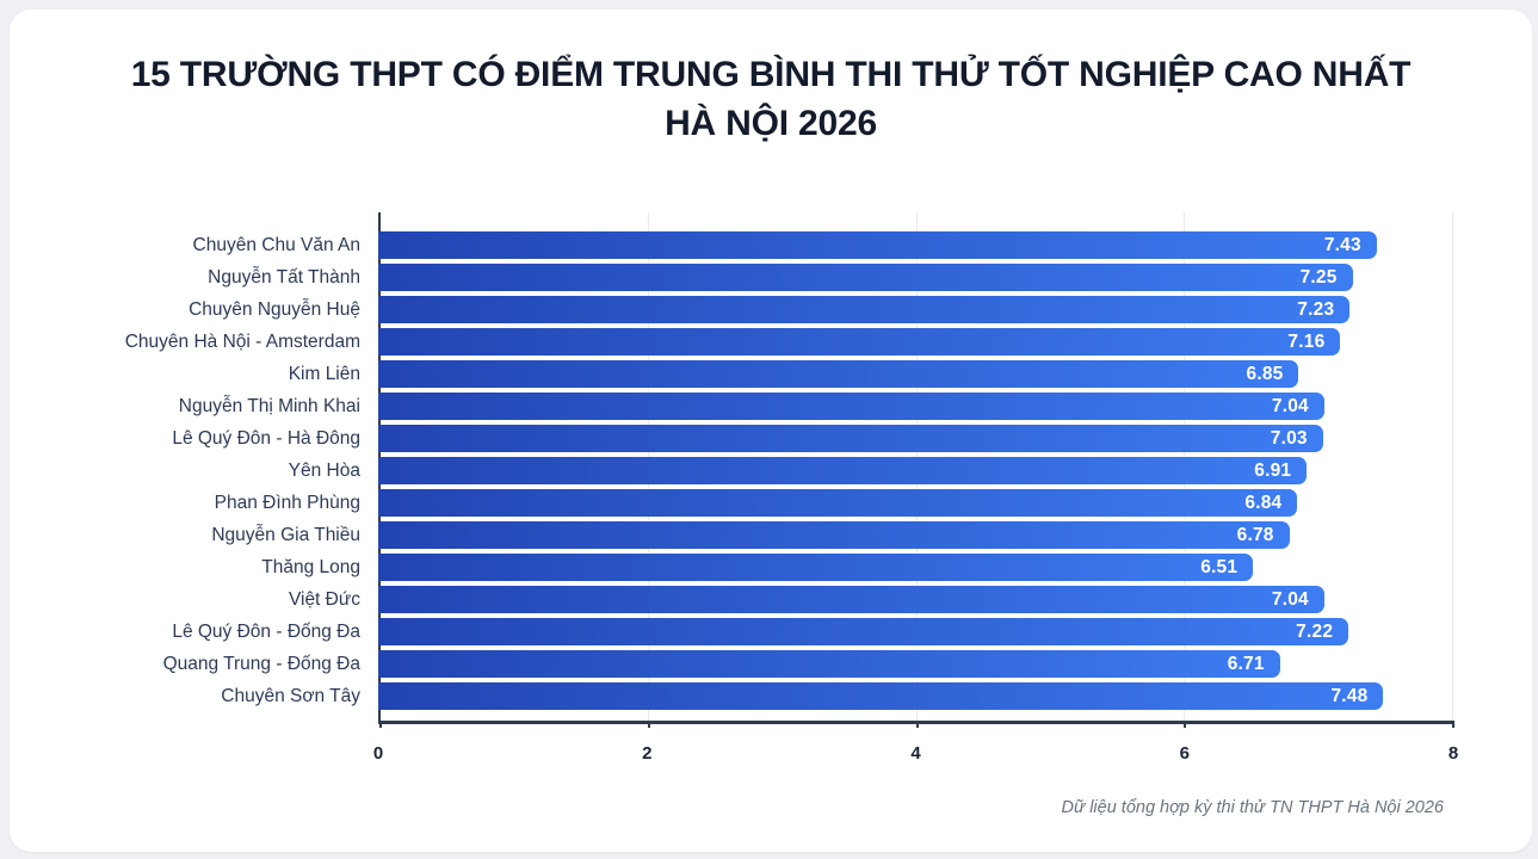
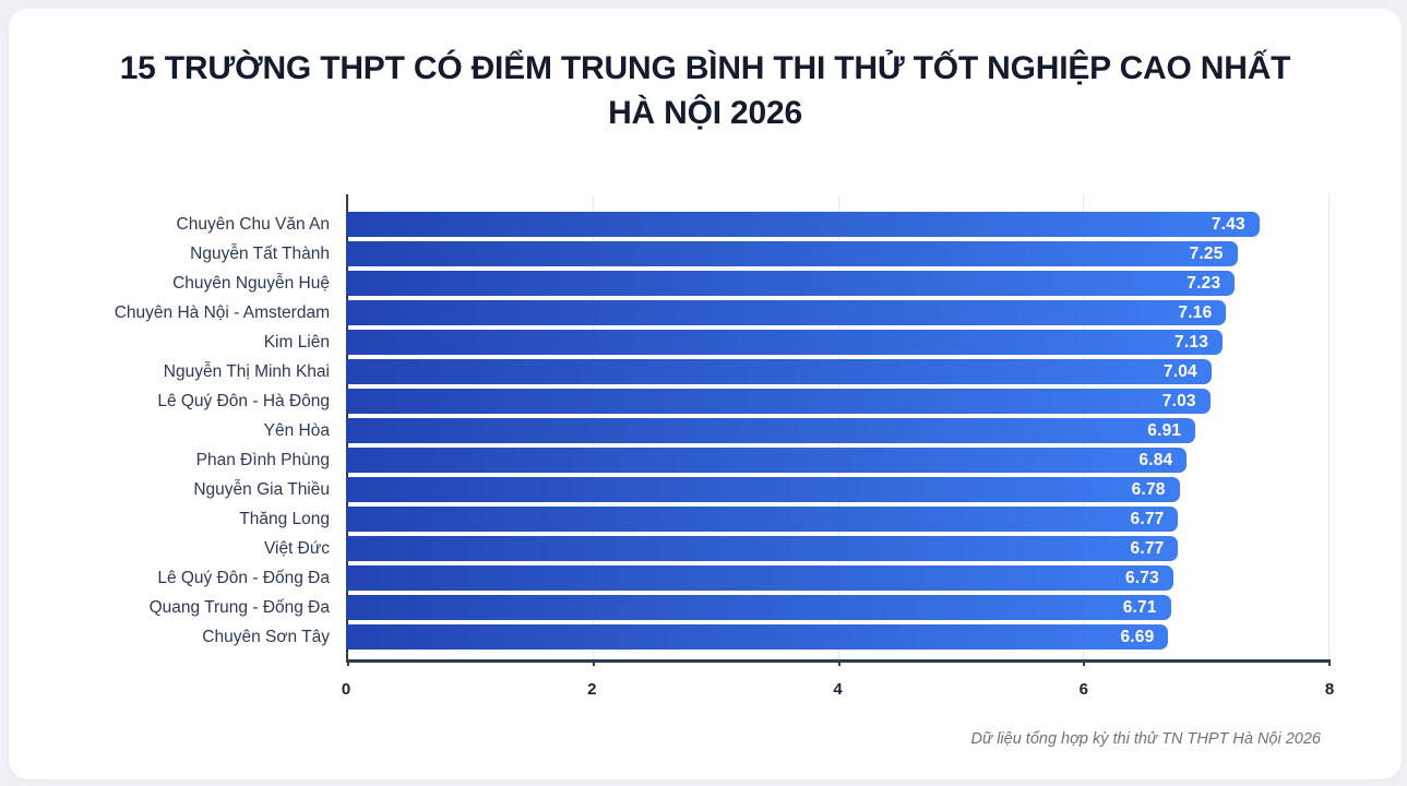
Kim Liên: 6.85 -> 7.13
Thăng Long: 6.51 -> 6.77
Việt Đức: 7.04 -> 6.77
Lê Quý Đôn - Đống Đa: 7.22 -> 6.73
Chuyên Sơn Tây: 7.48 -> 6.69
